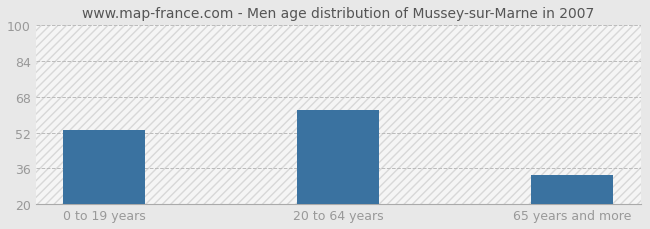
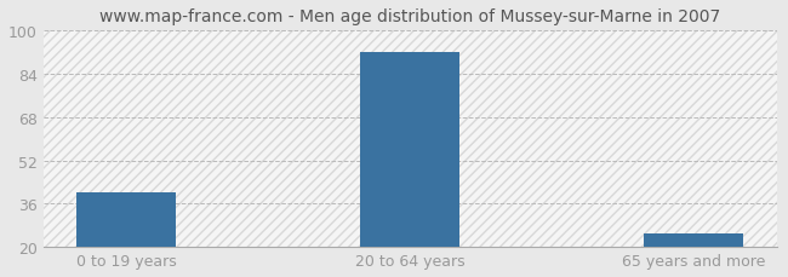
0 to 19 years: 53 -> 40
20 to 64 years: 62 -> 92
65 years and more: 33 -> 25
